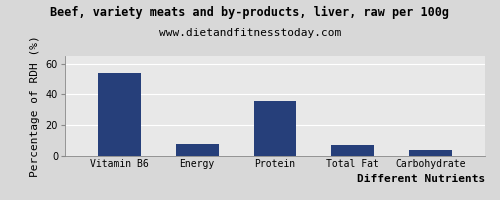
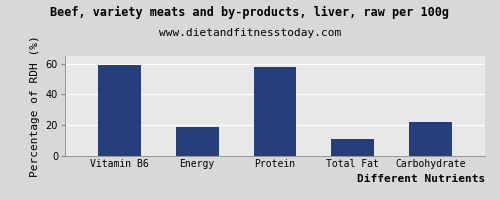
Vitamin B6: 54 -> 59
Energy: 8 -> 19
Protein: 36 -> 58
Total Fat: 7 -> 11
Carbohydrate: 4 -> 22
